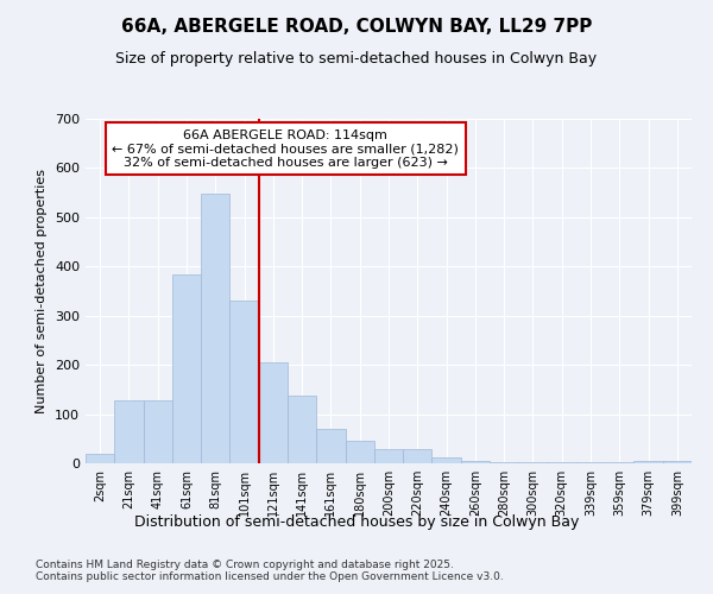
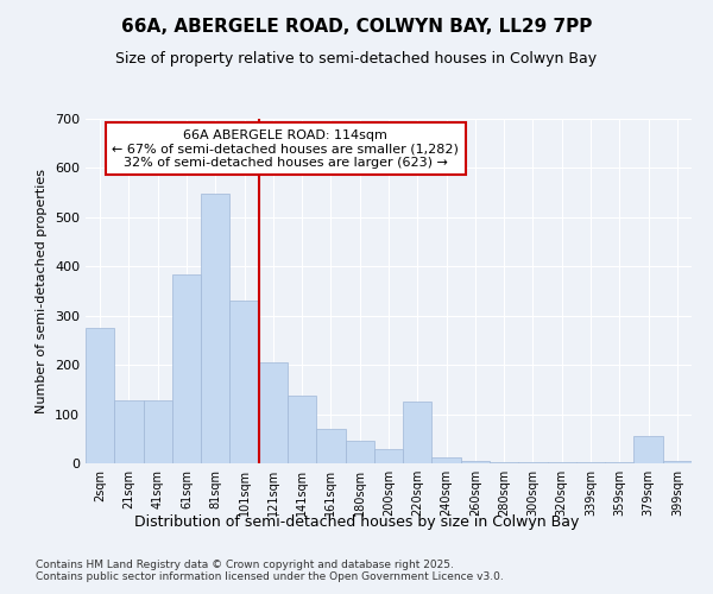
2sqm: 20 -> 275
220sqm: 28 -> 125
379sqm: 5 -> 55
